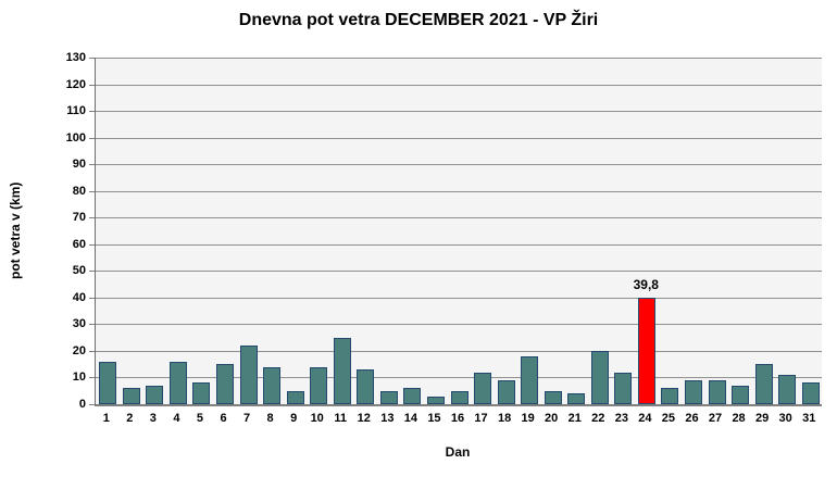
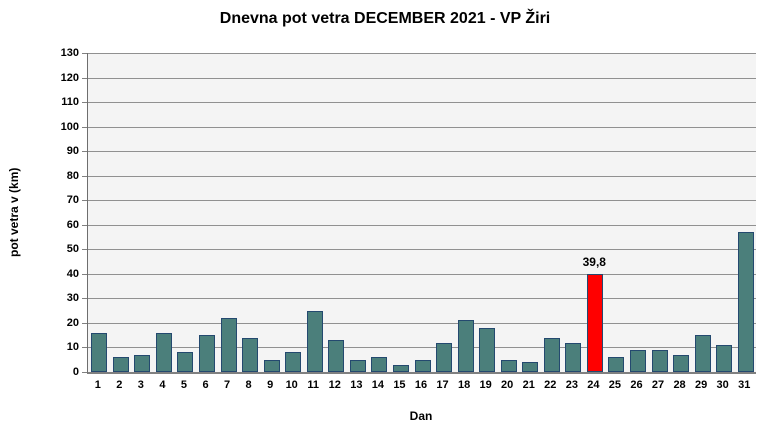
10: 14 -> 8
18: 9 -> 21
22: 20 -> 14
31: 8 -> 57
